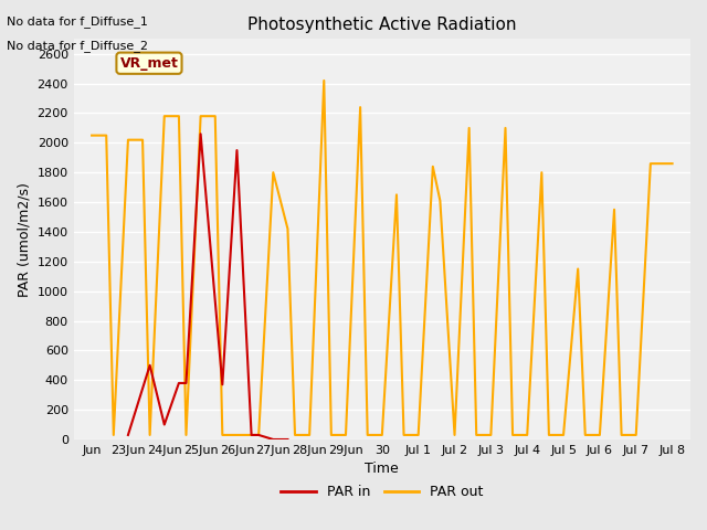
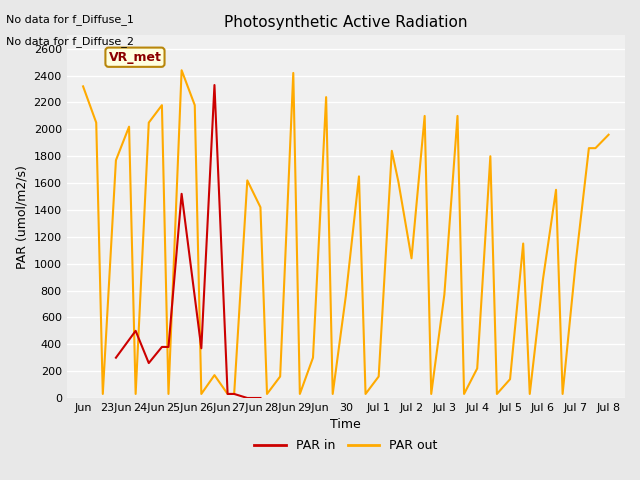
PAR out/Jun: 2050 -> 2320
PAR out/23Jun: 2020 -> 1770
PAR in/23Jun: 30 -> 300
PAR out/24Jun: 2180 -> 2050
PAR in/24Jun: 100 -> 260
PAR out/25Jun: 2180 -> 2440
PAR in/25Jun: 2060 -> 1520
PAR out/26Jun: 30 -> 170
PAR in/26Jun: 1950 -> 2330
PAR out/27Jun: 1800 -> 1620
PAR out/28Jun: 30 -> 160
PAR out/29Jun: 30 -> 300
PAR out/30: 30 -> 760
PAR out/Jul 1: 30 -> 160
PAR out/Jul 2: 30 -> 1040
PAR out/Jul 3: 30 -> 770
PAR out/Jul 4: 30 -> 220
PAR out/Jul 5: 30 -> 140
PAR out/Jul 6: 30 -> 880
PAR out/Jul 7: 30 -> 1010
PAR out/Jul 8: 1860 -> 1960
